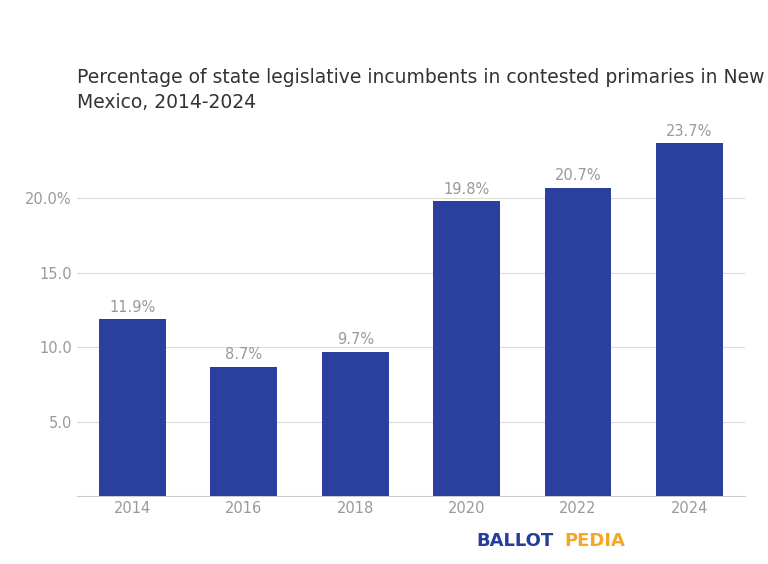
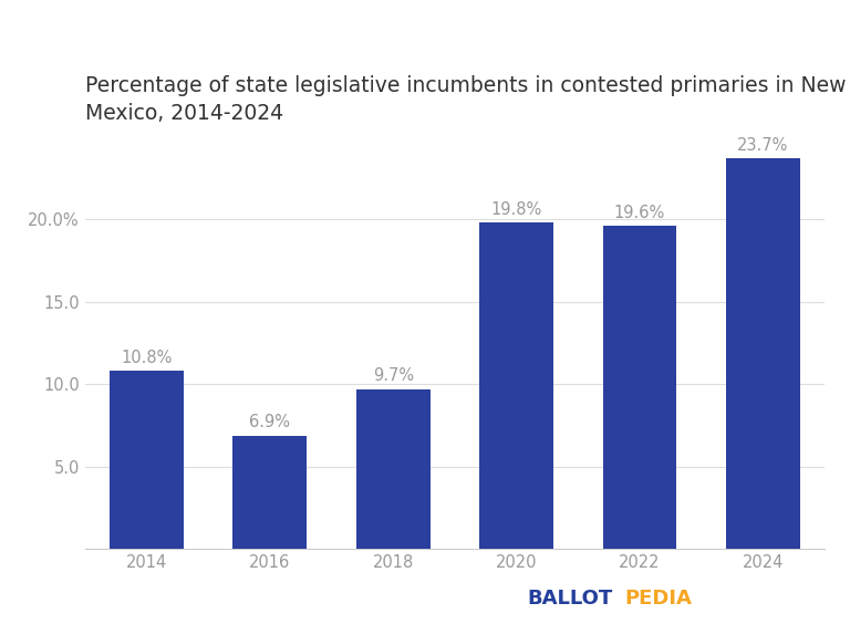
2014: 11.9% -> 10.8%
2016: 8.7% -> 6.9%
2022: 20.7% -> 19.6%
